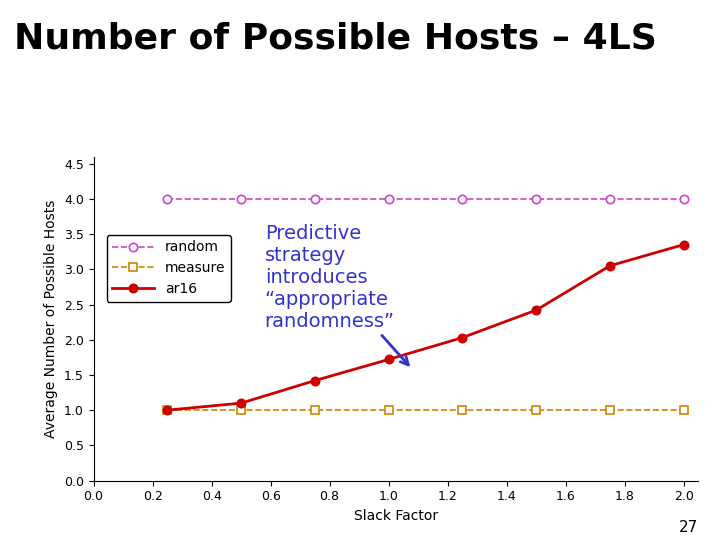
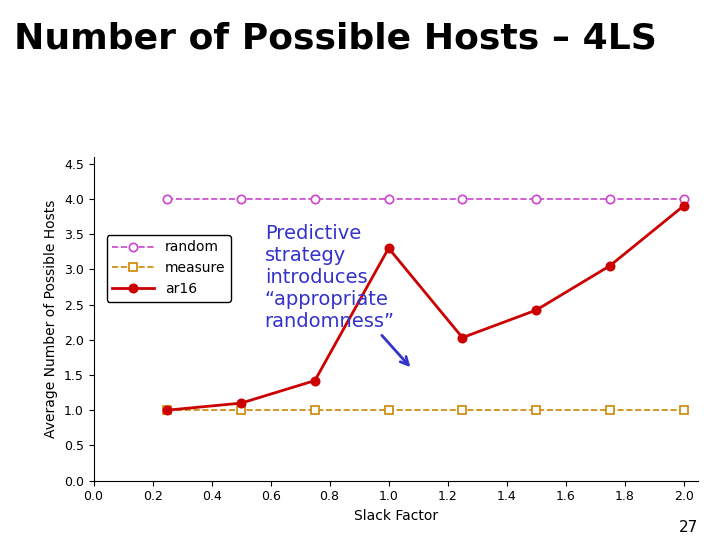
ar16/1.0: 1.72 -> 3.30
ar16/2.0: 3.35 -> 3.90
